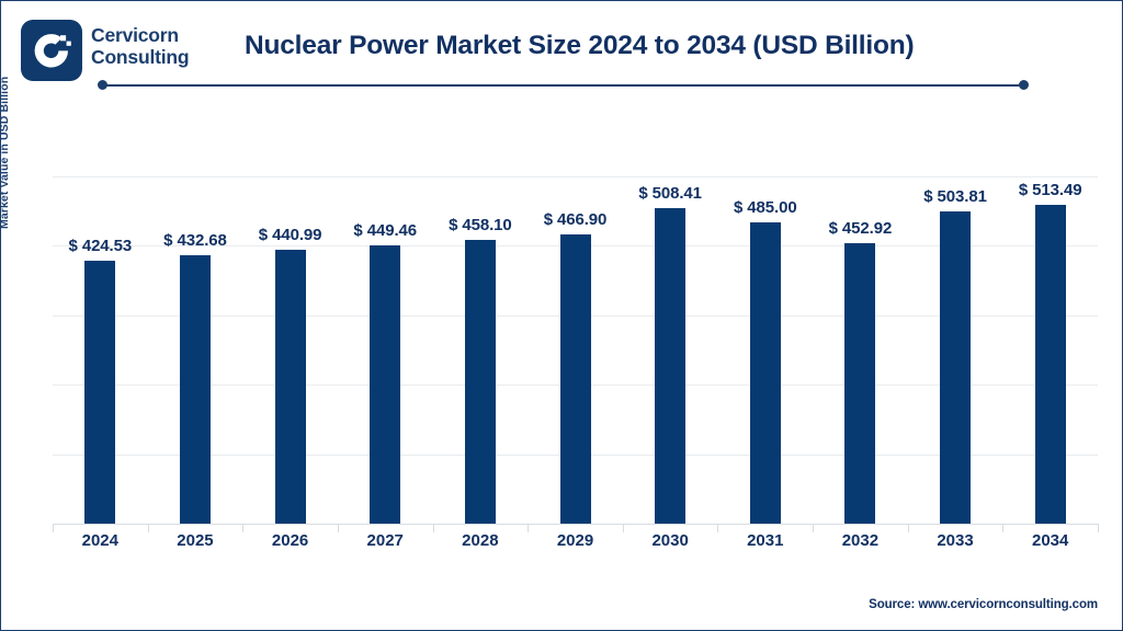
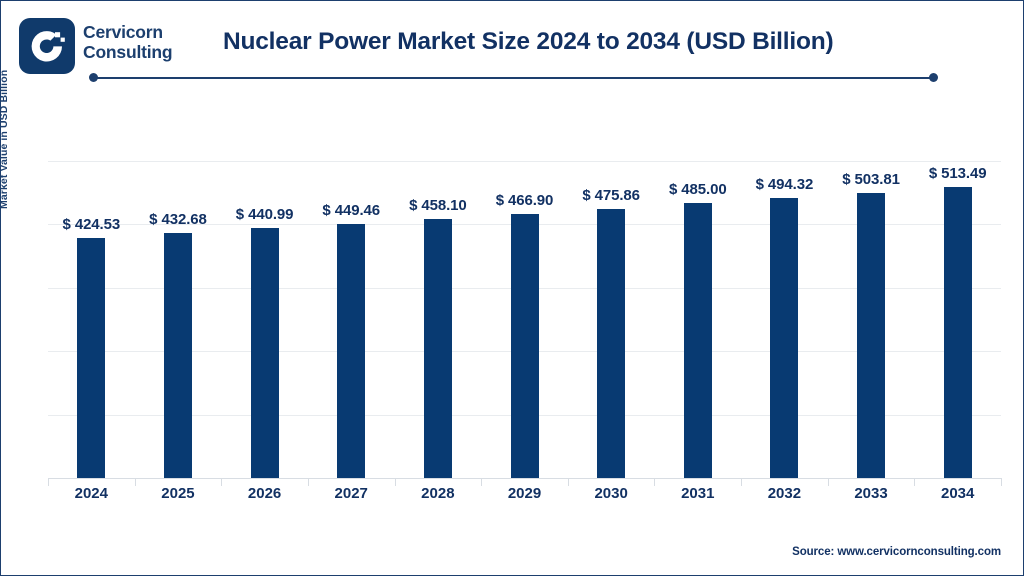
2030: 508.41 -> 475.86
2032: 452.92 -> 494.32
